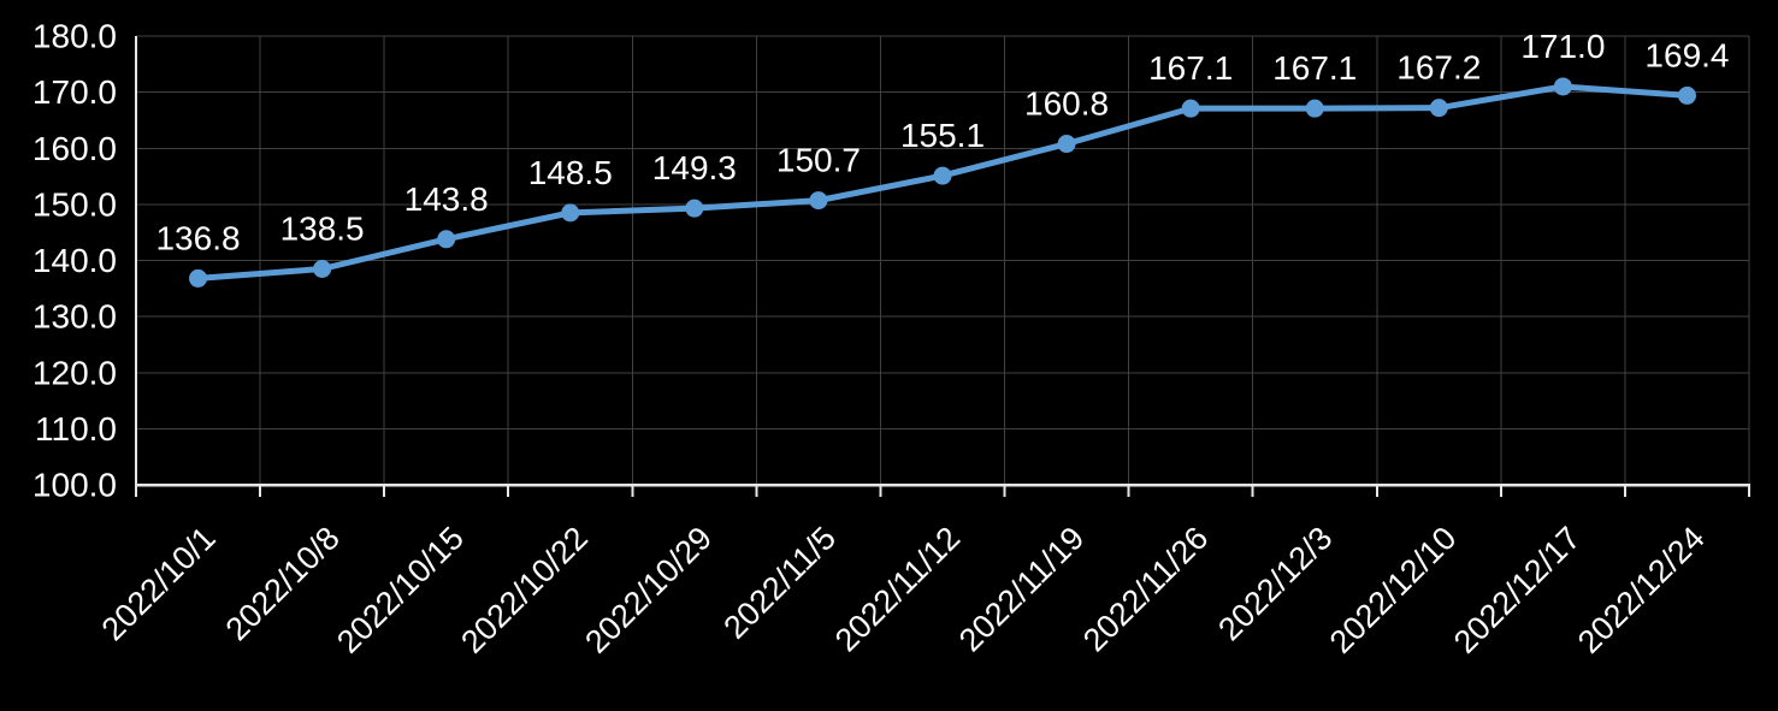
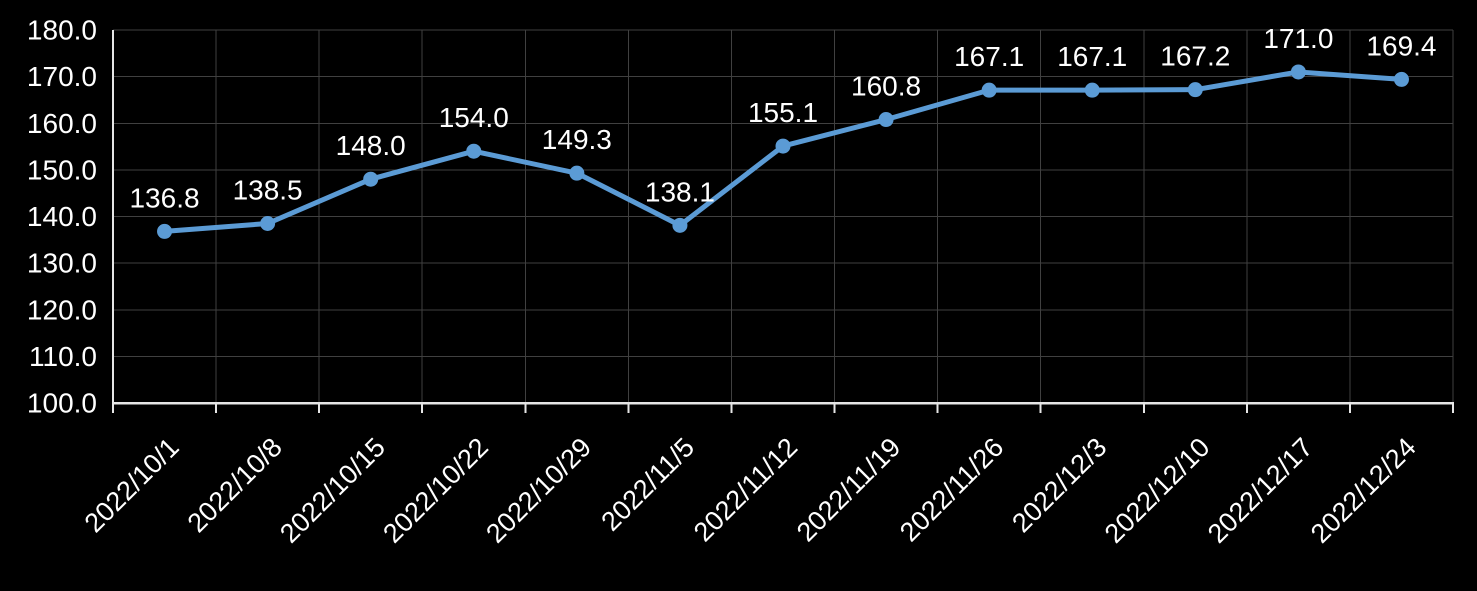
2022/10/15: 143.8 -> 148.0
2022/10/22: 148.5 -> 154.0
2022/11/5: 150.7 -> 138.1
